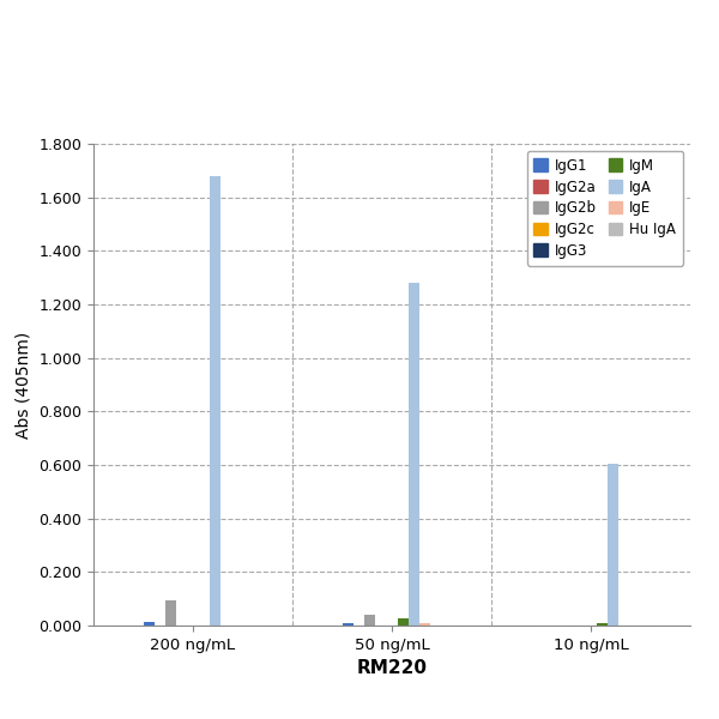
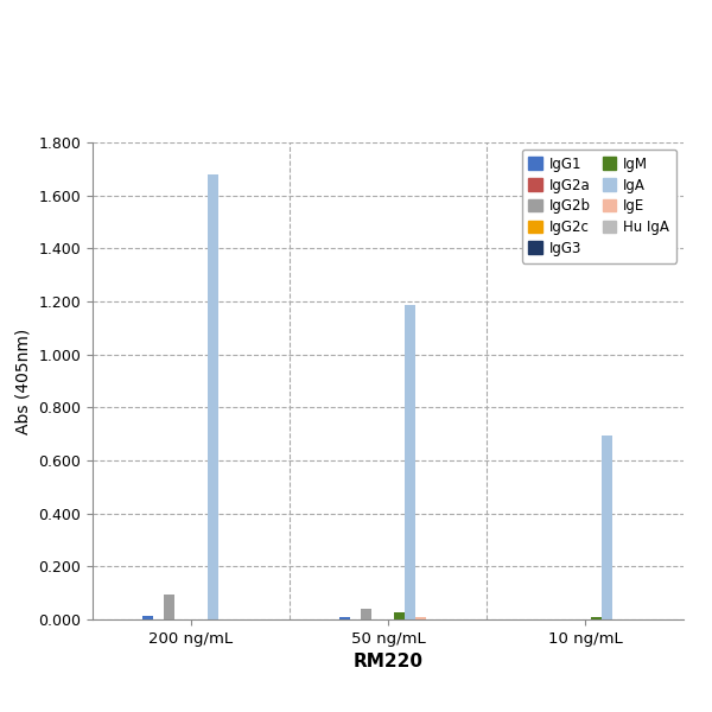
IgA/50 ng/mL: 1.280 -> 1.185
IgA/10 ng/mL: 0.605 -> 0.695
